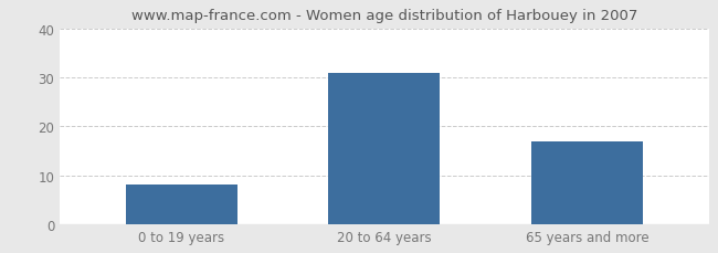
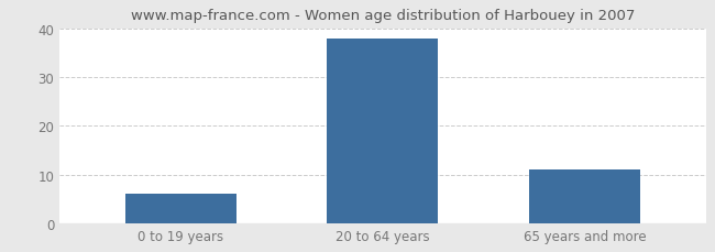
0 to 19 years: 8 -> 6
20 to 64 years: 31 -> 38
65 years and more: 17 -> 11
